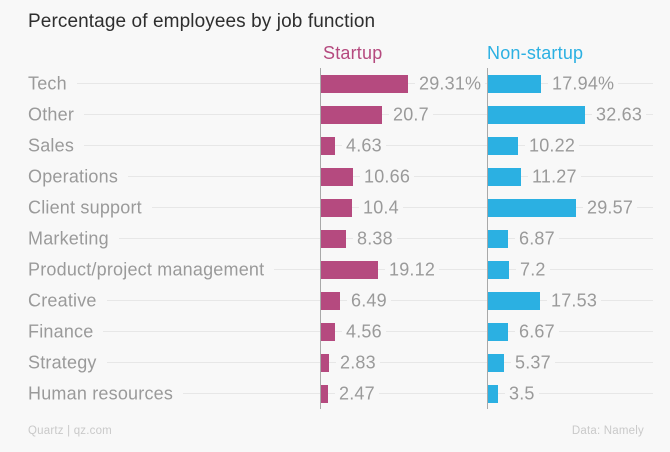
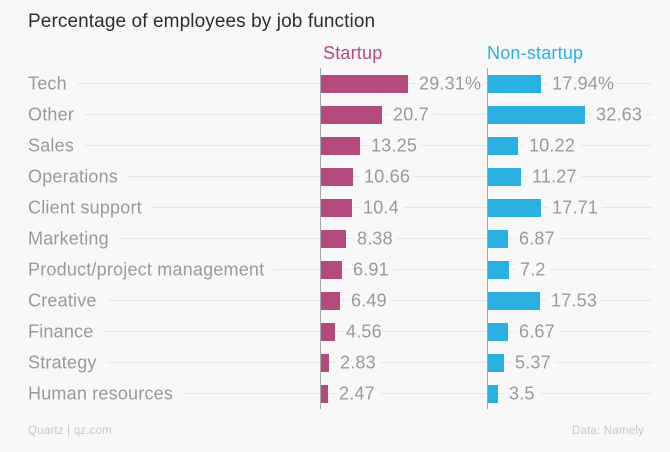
Startup/Sales: 4.63 -> 13.25
Non-startup/Client support: 29.57 -> 17.71
Startup/Product/project management: 19.12 -> 6.91
